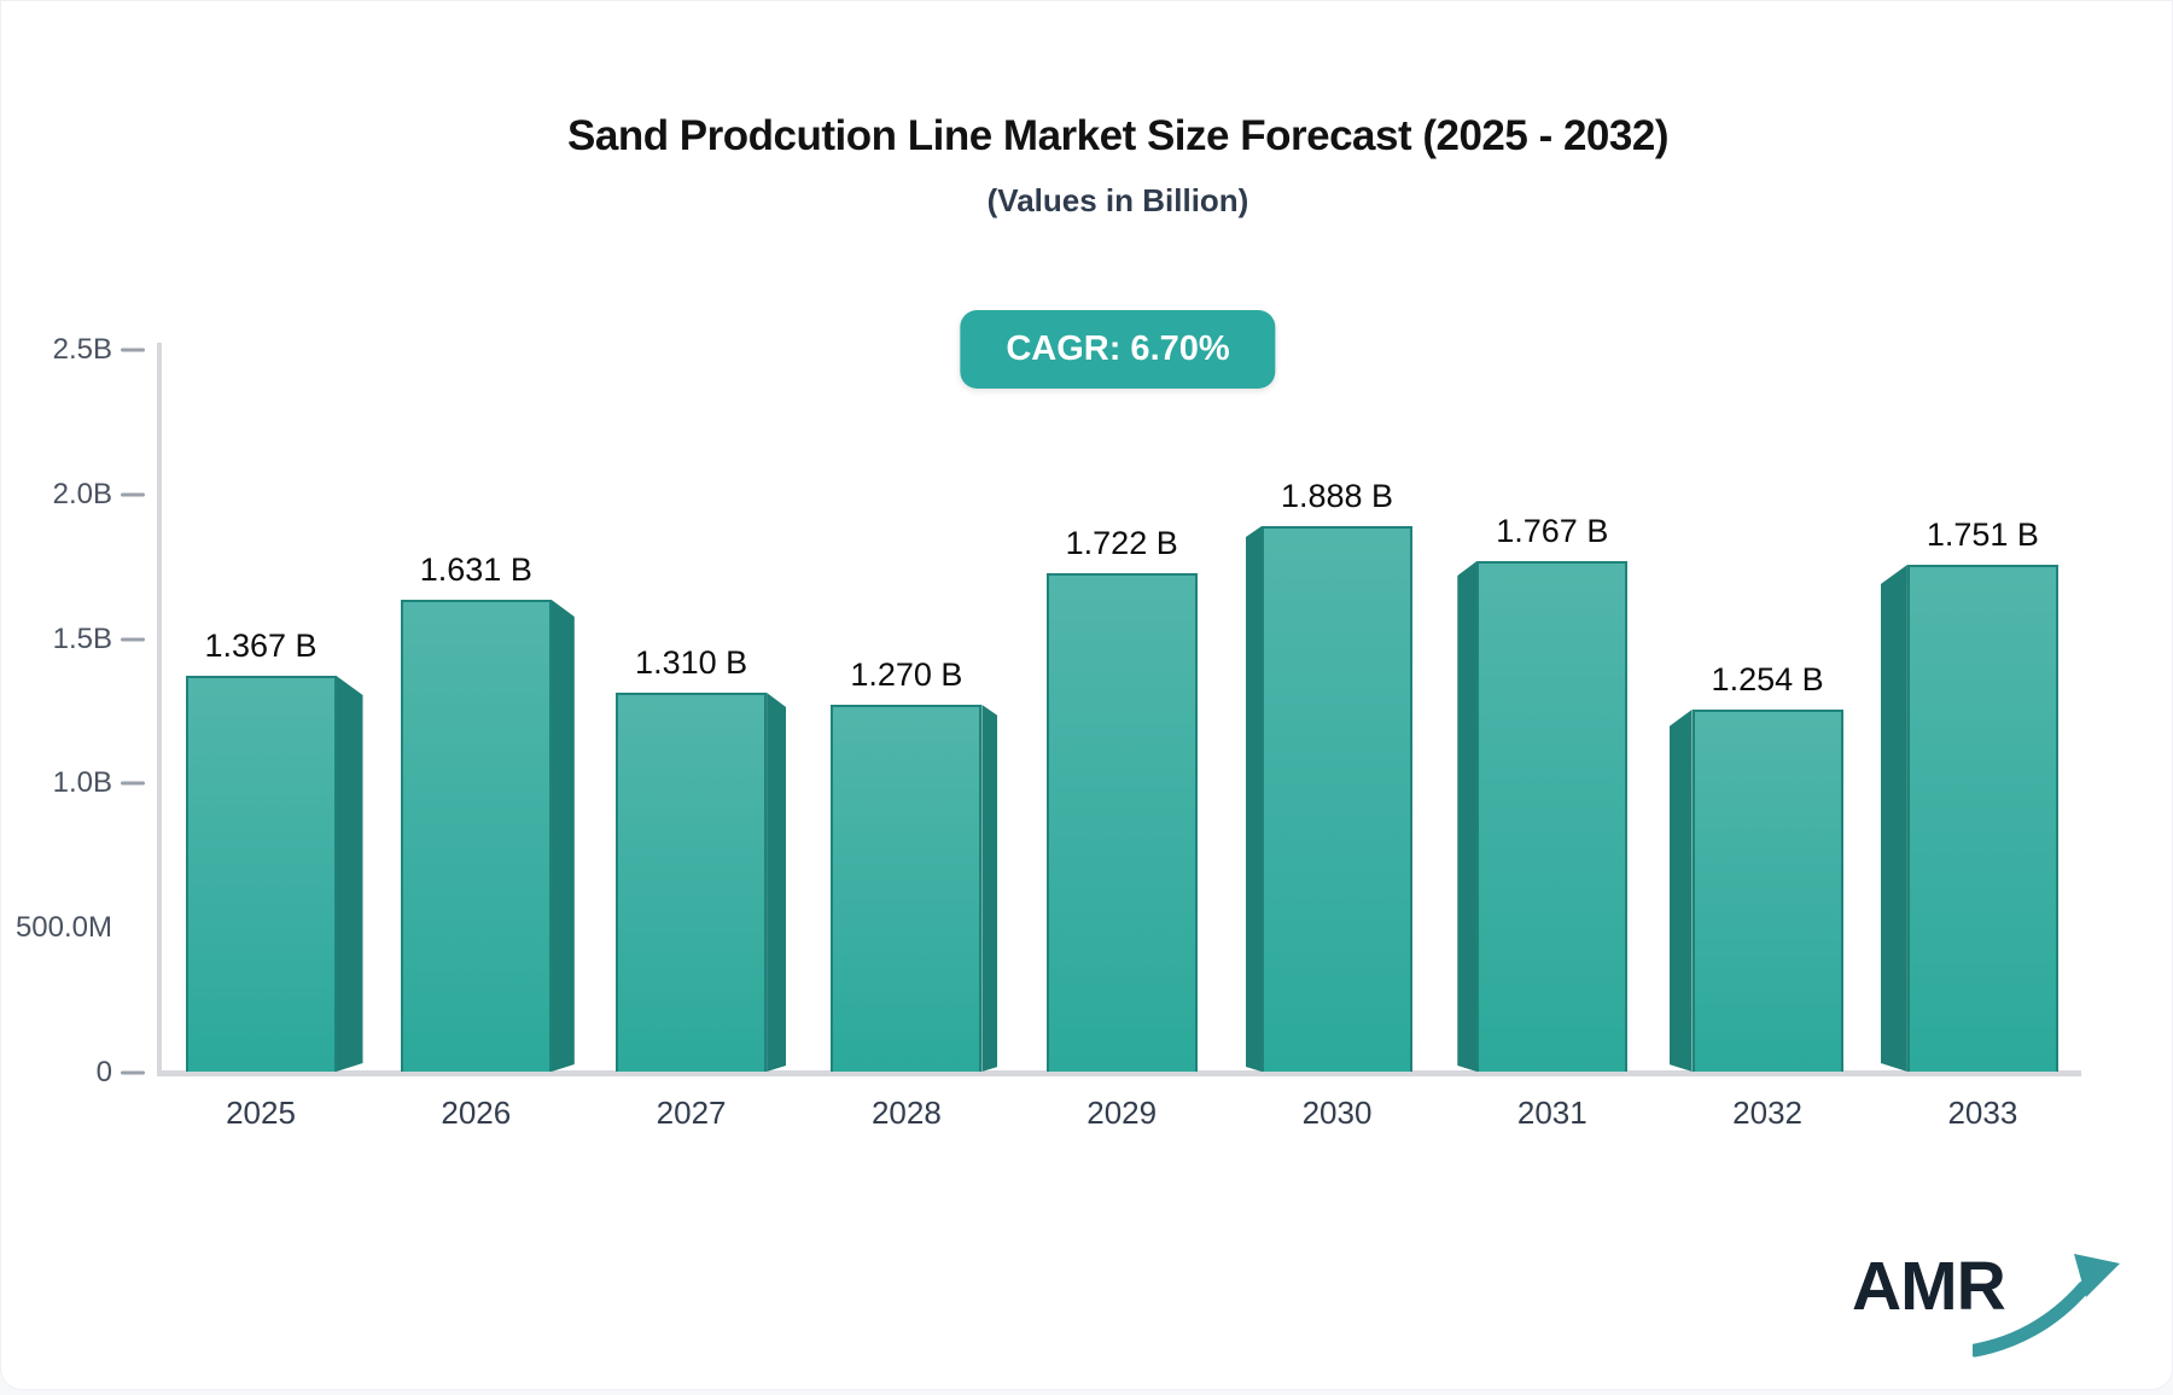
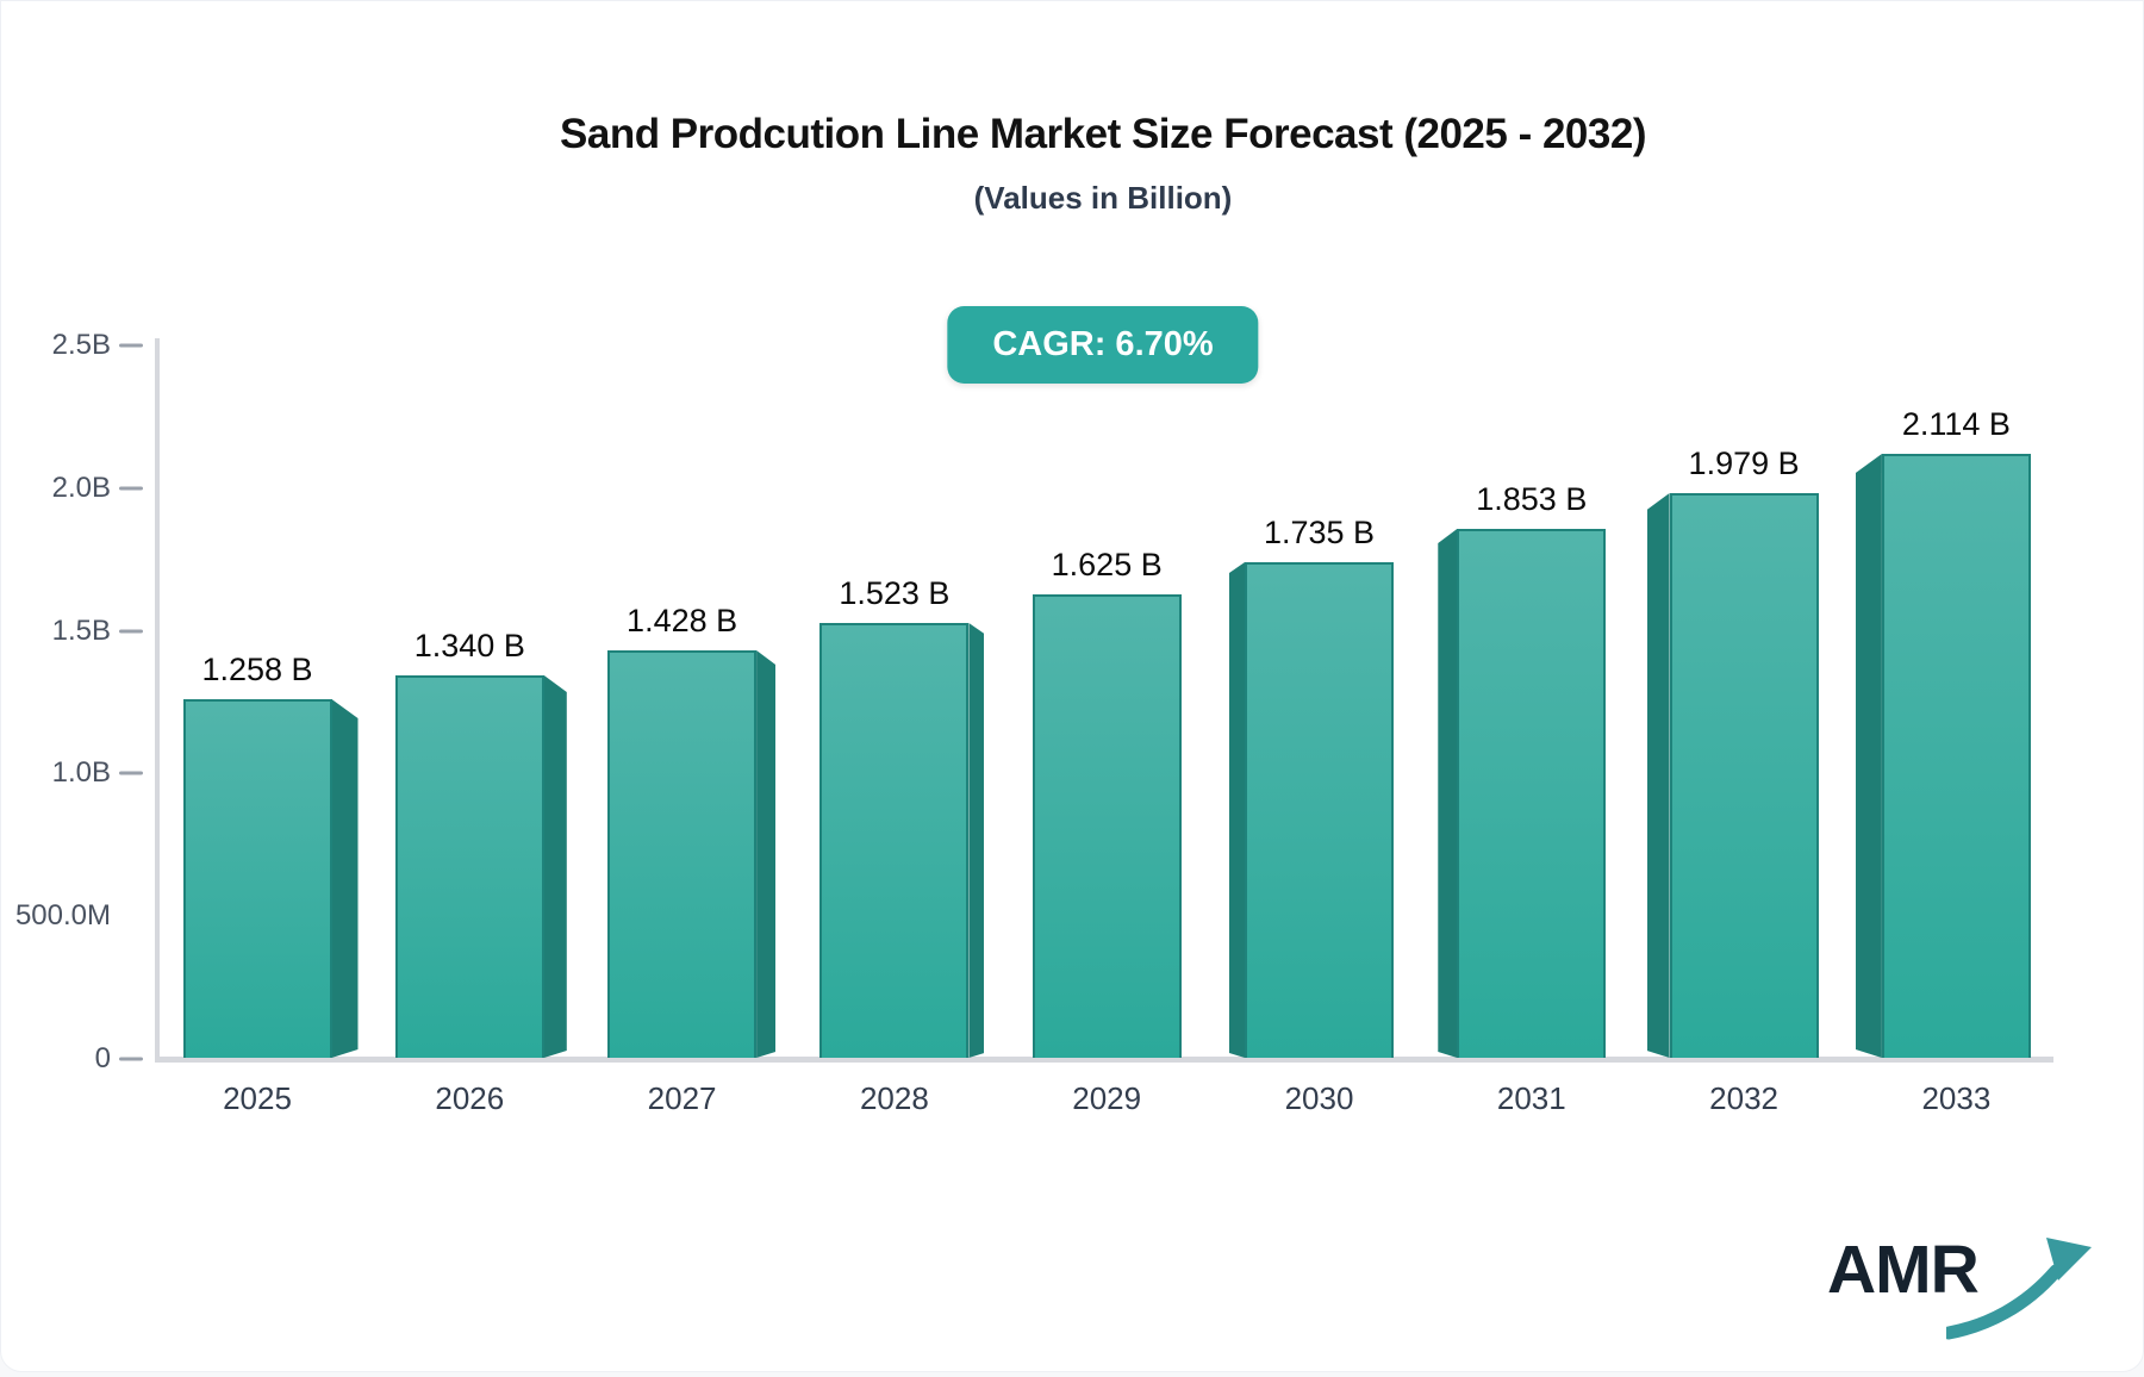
2025: 1.367 -> 1.258
2026: 1.631 -> 1.340
2027: 1.310 -> 1.428
2028: 1.270 -> 1.523
2029: 1.722 -> 1.625
2030: 1.888 -> 1.735
2031: 1.767 -> 1.853
2032: 1.254 -> 1.979
2033: 1.751 -> 2.114
